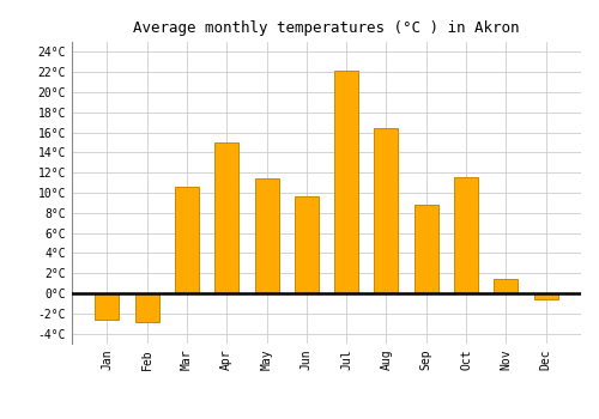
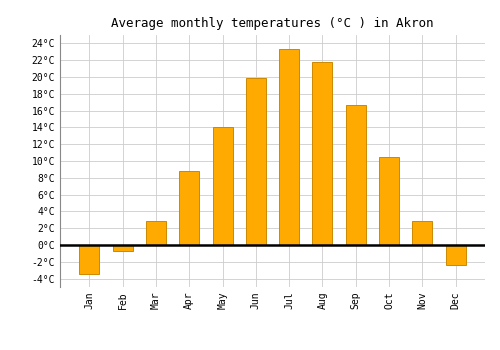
Jan: -2.6°C -> -3.5°C
Feb: -2.8°C -> -0.7°C
Mar: 10.6°C -> 2.9°C
Apr: 15.0°C -> 8.8°C
May: 11.4°C -> 14.0°C
Jun: 9.6°C -> 19.9°C
Jul: 22.2°C -> 23.3°C
Aug: 16.4°C -> 21.8°C
Sep: 8.8°C -> 16.7°C
Oct: 11.6°C -> 10.5°C
Nov: 1.4°C -> 2.9°C
Dec: -0.6°C -> -2.4°C
